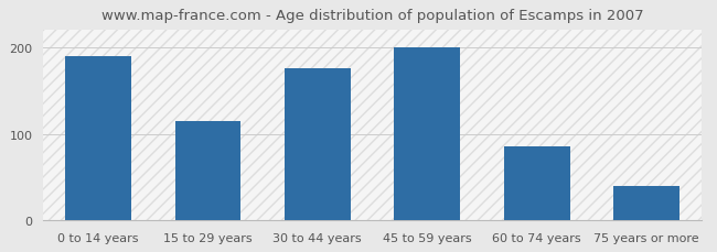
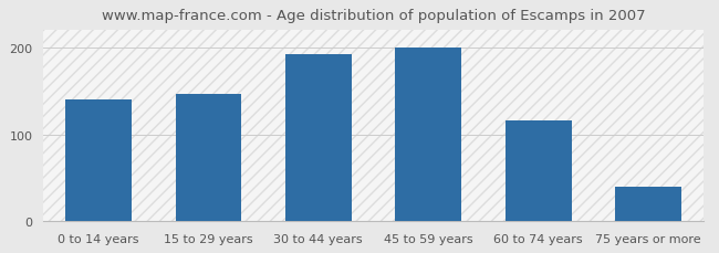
0 to 14 years: 190 -> 140
15 to 29 years: 115 -> 146
30 to 44 years: 175 -> 192
60 to 74 years: 85 -> 116
